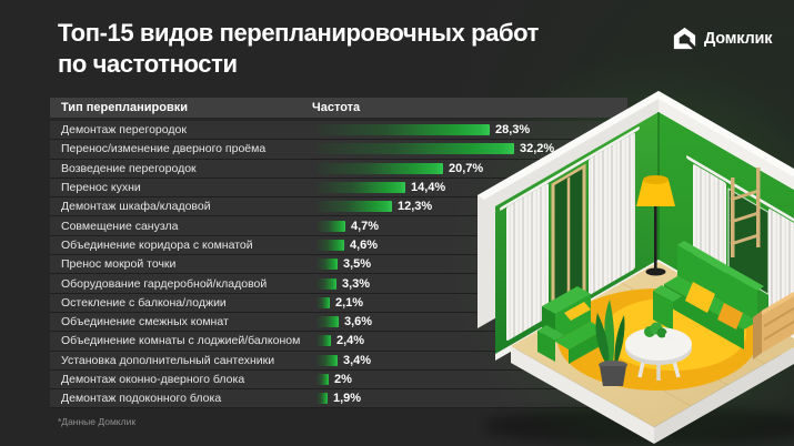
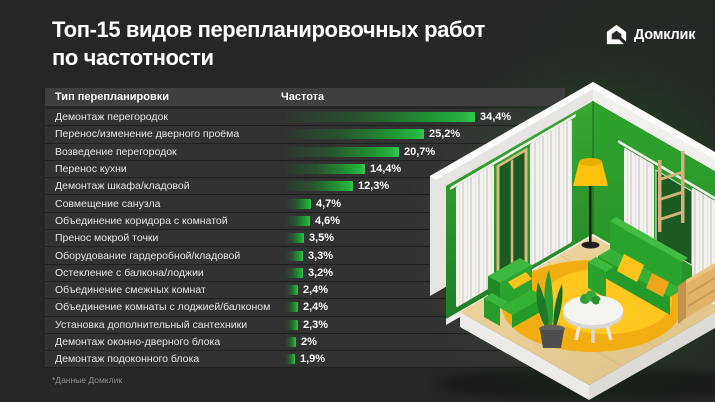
Демонтаж перегородок: 28,3% -> 34,4%
Перенос/изменение дверного проёма: 32,2% -> 25,2%
Остекление с балкона/лоджии: 2,1% -> 3,2%
Объединение смежных комнат: 3,6% -> 2,4%
Установка дополнительный сантехники: 3,4% -> 2,3%
